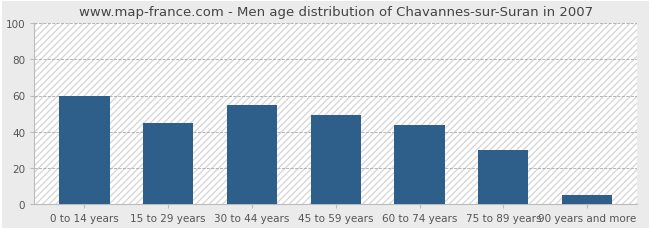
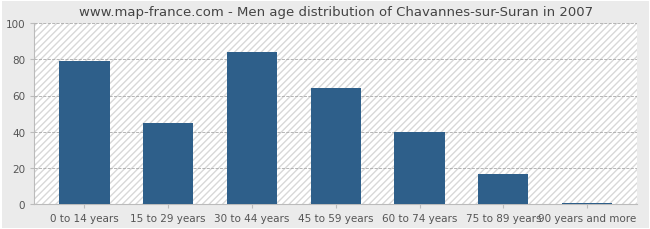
0 to 14 years: 60 -> 79
30 to 44 years: 55 -> 84
45 to 59 years: 49 -> 64
60 to 74 years: 44 -> 40
75 to 89 years: 30 -> 17
90 years and more: 5 -> 1
